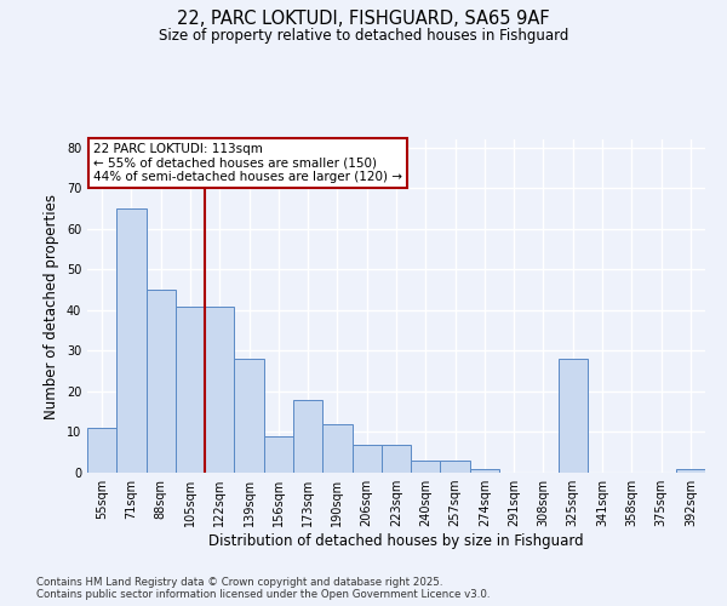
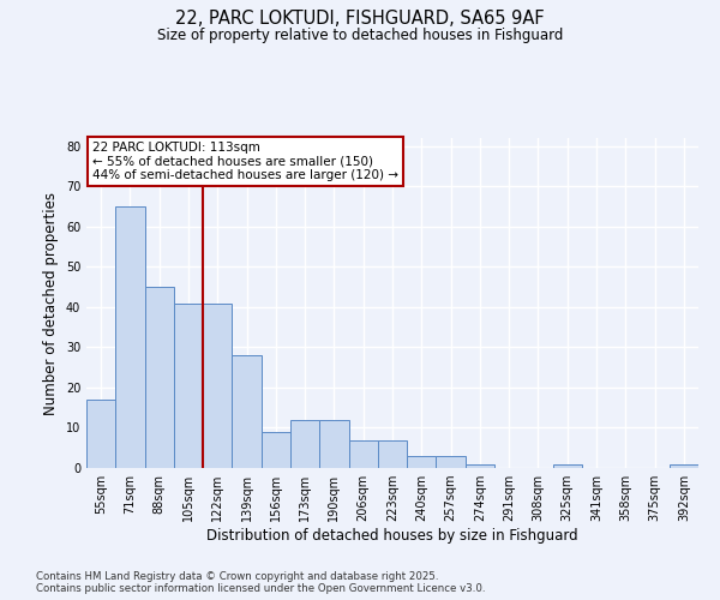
55sqm: 11 -> 17
173sqm: 18 -> 12
325sqm: 28 -> 1
